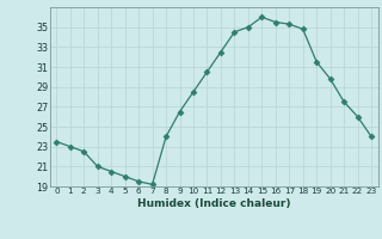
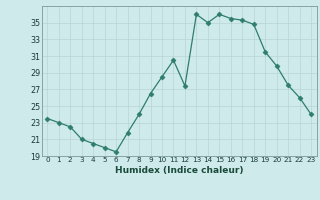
7: 19.2 -> 21.8
12: 32.5 -> 27.4
13: 34.5 -> 36.0
